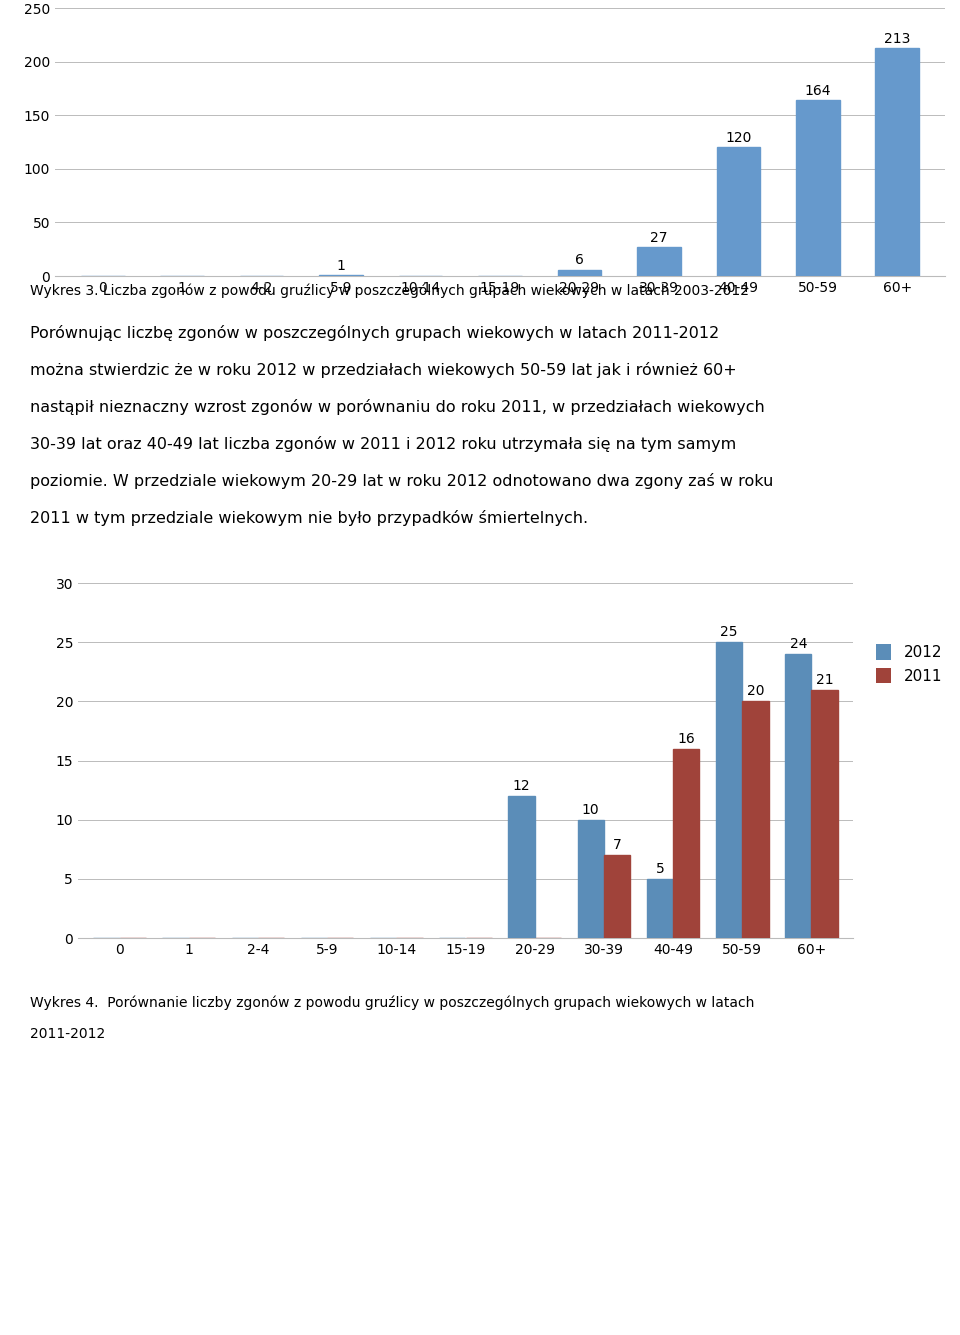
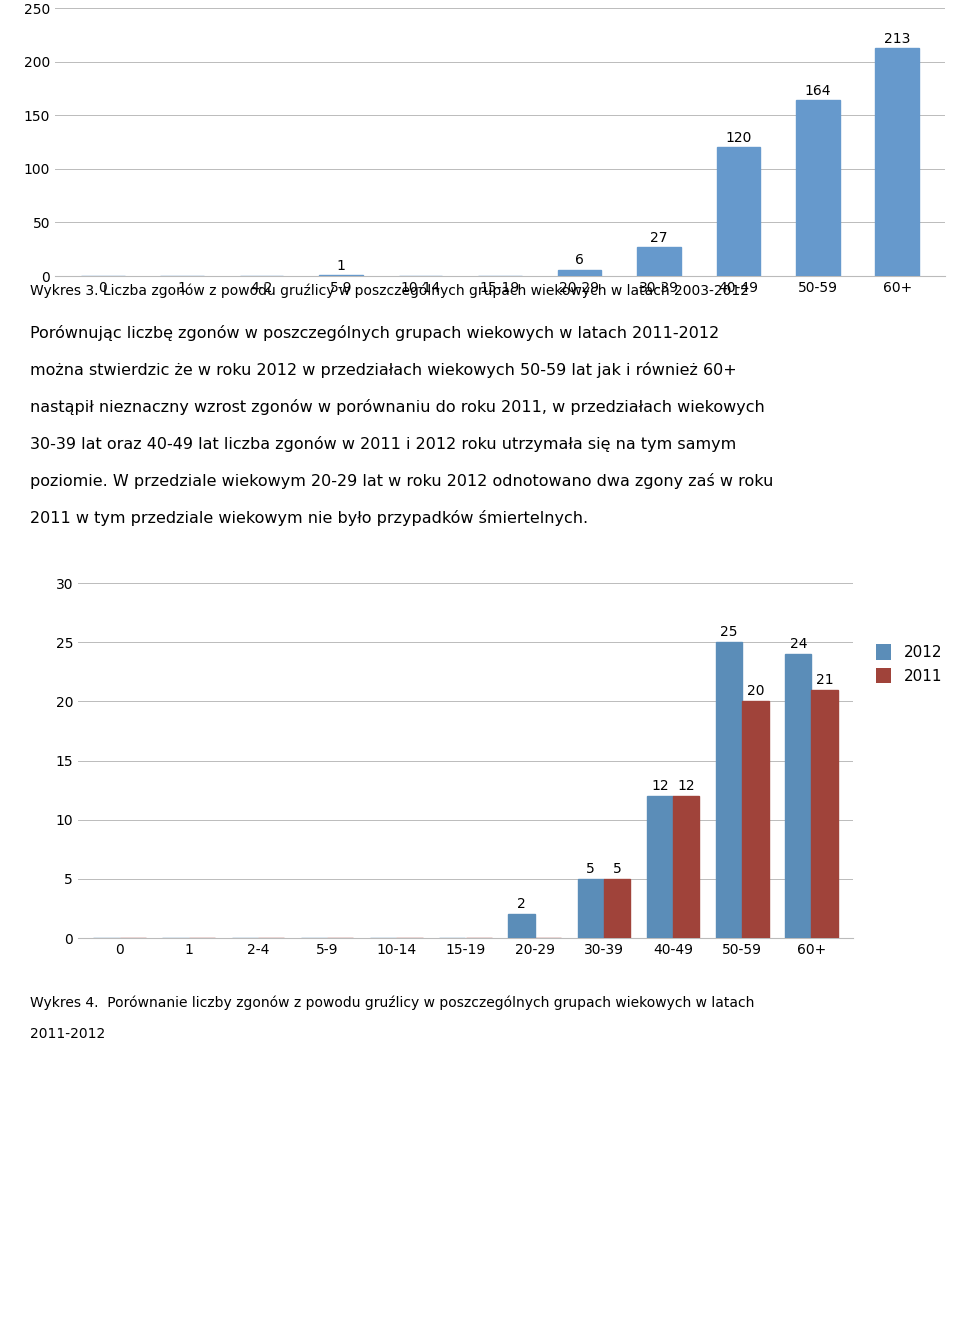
2012/20-29: 12 -> 2
2012/30-39: 10 -> 5
2011/30-39: 7 -> 5
2012/40-49: 5 -> 12
2011/40-49: 16 -> 12
